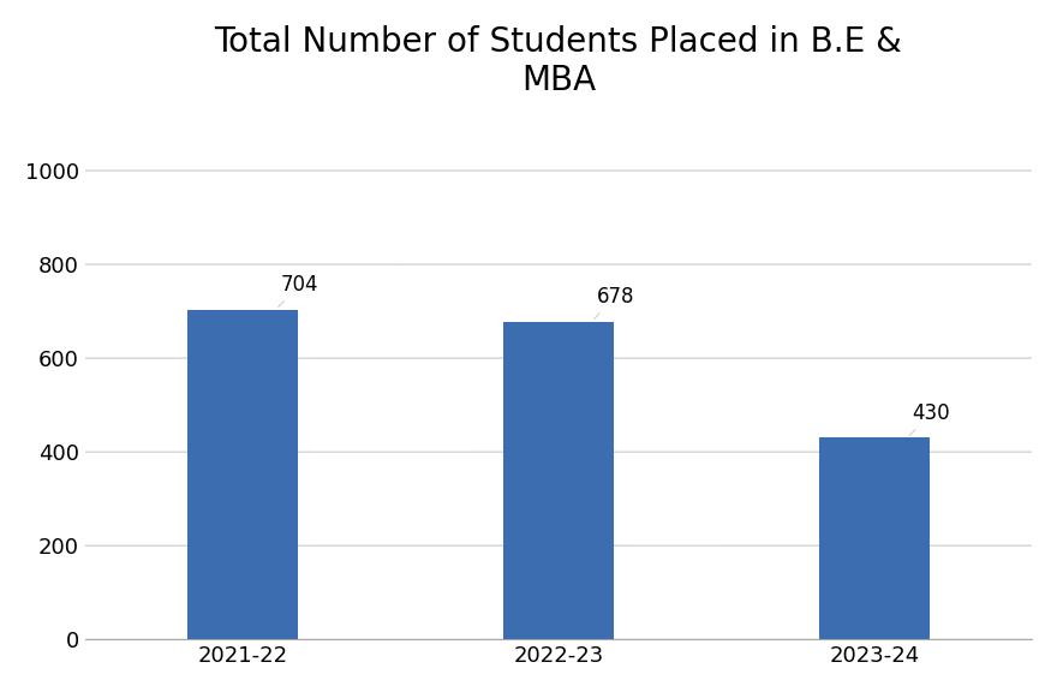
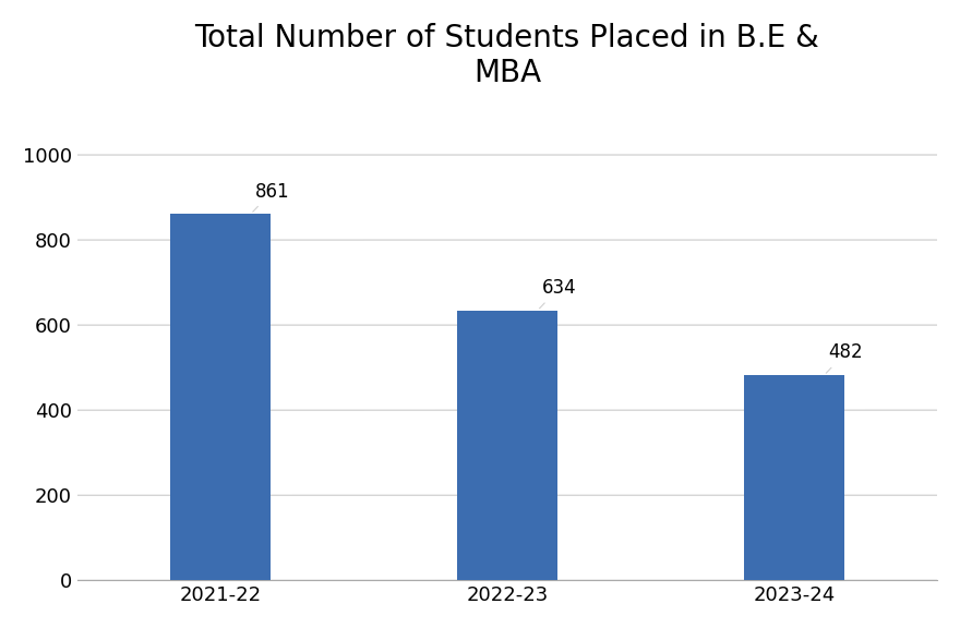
2021-22: 704 -> 861
2022-23: 678 -> 634
2023-24: 430 -> 482
